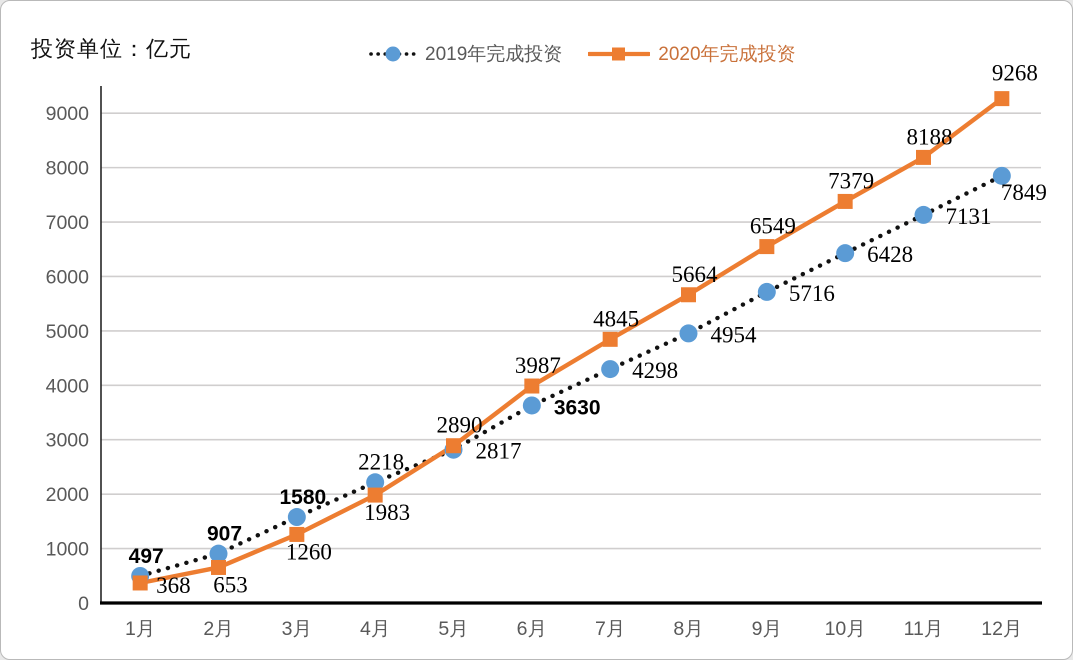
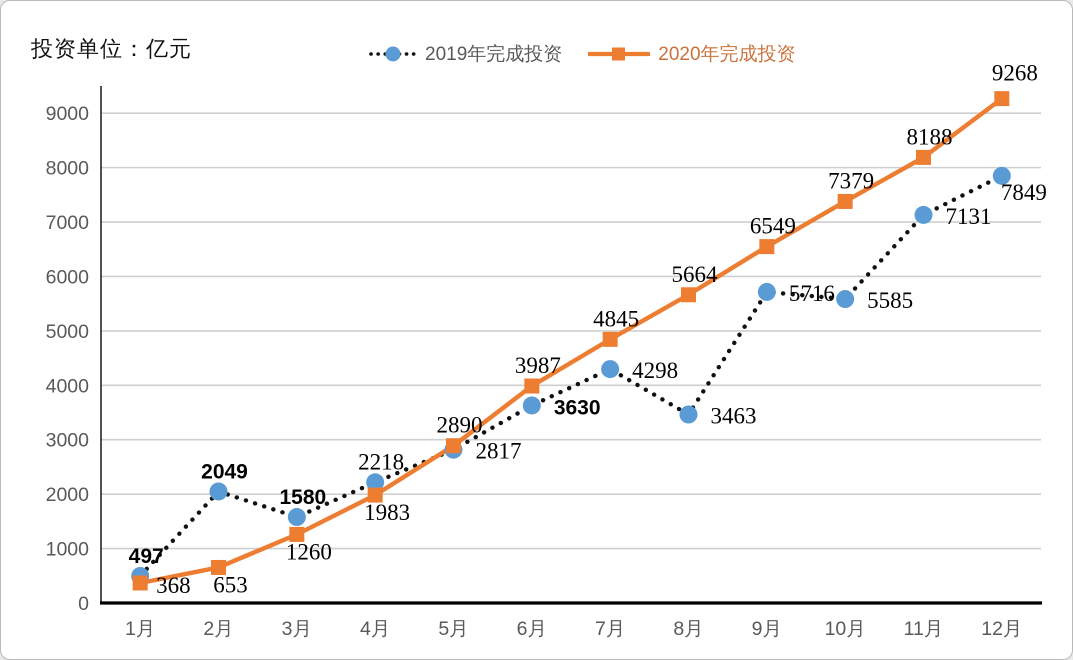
2019年完成投资/2月: 907 -> 2049
2019年完成投资/8月: 4954 -> 3463
2019年完成投资/10月: 6428 -> 5585
